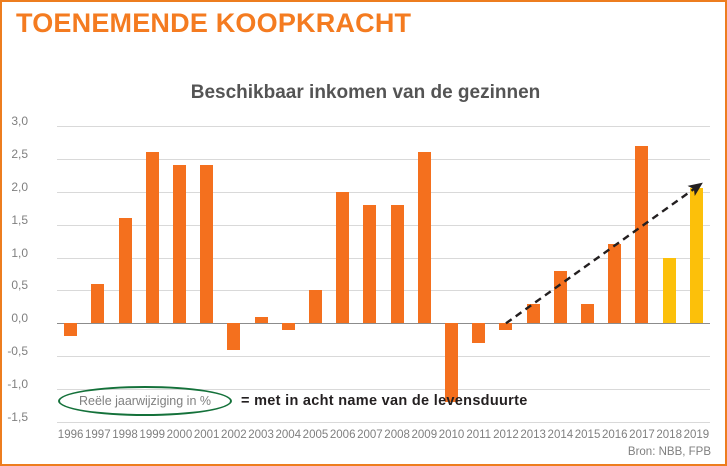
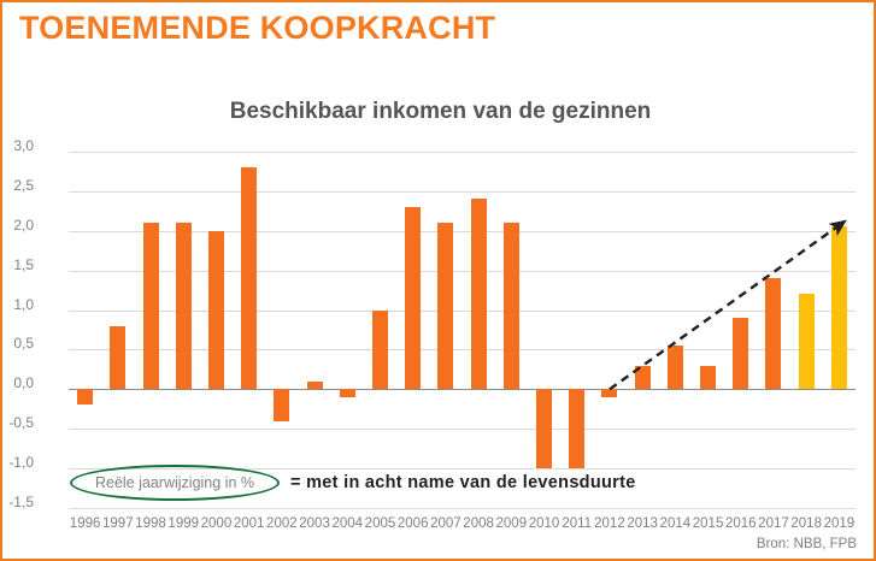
1997: 0,6 -> 0,8
1998: 1,6 -> 2,1
1999: 2,6 -> 2,1
2000: 2,4 -> 2,0
2001: 2,4 -> 2,8
2005: 0,5 -> 1,0
2006: 2,0 -> 2,3
2007: 1,8 -> 2,1
2008: 1,8 -> 2,4
2009: 2,6 -> 2,1
2010: -1,2 -> -1,0
2011: -0,3 -> -1,0
2014: 0,8 -> 0,6
2016: 1,2 -> 0,9
2017: 2,7 -> 1,4
2018: 1,0 -> 1,2
